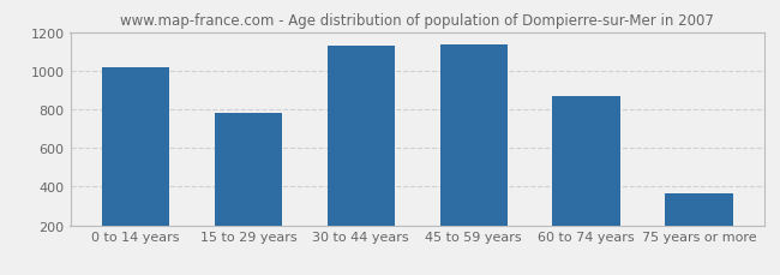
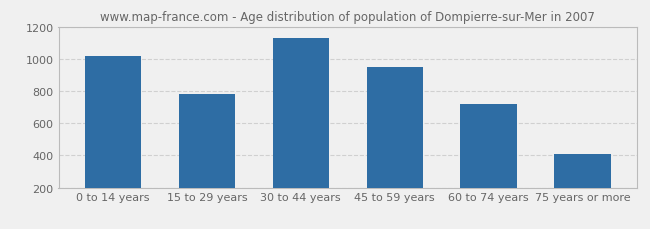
45 to 59 years: 1140 -> 950
60 to 74 years: 870 -> 720
75 years or more: 360 -> 410
